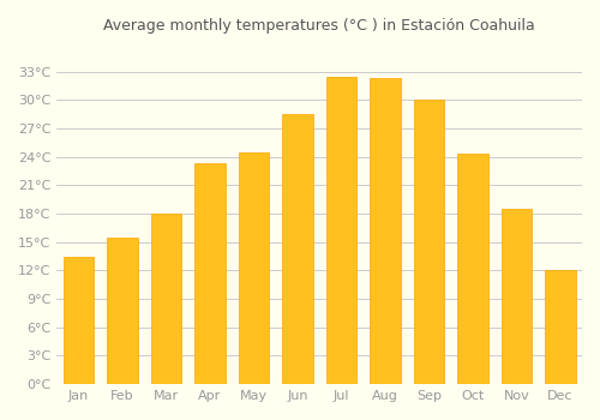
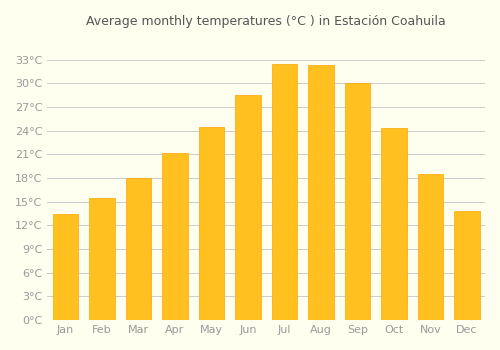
Apr: 23.4°C -> 21.2°C
Dec: 12.0°C -> 13.8°C
